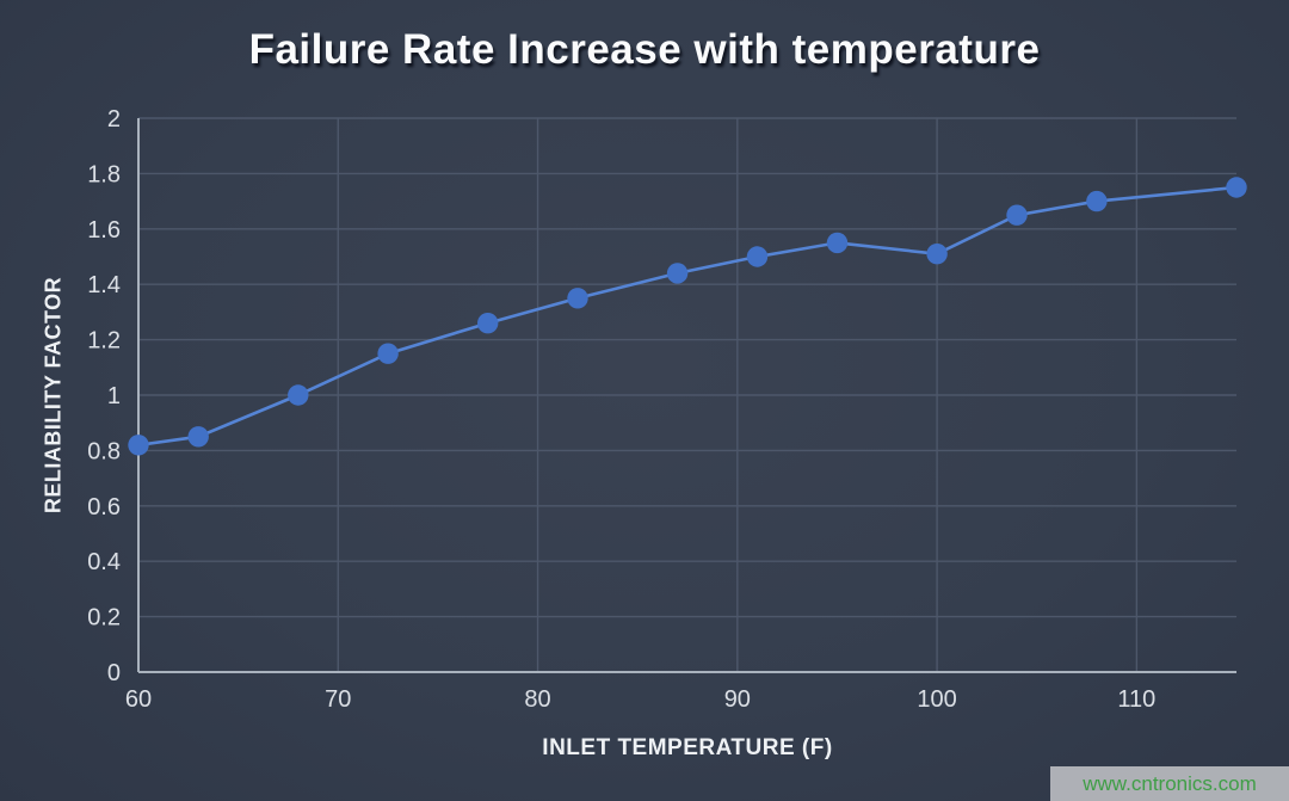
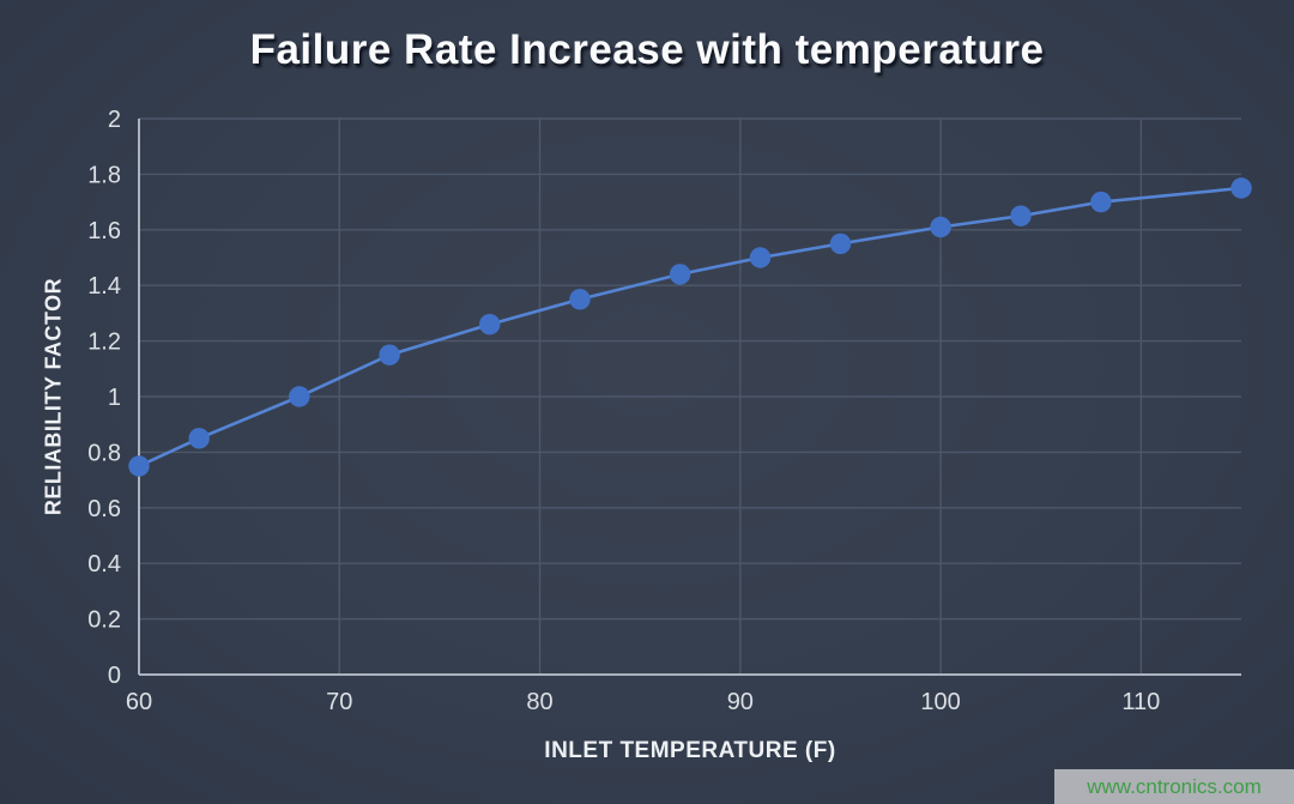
60: 0.82 -> 0.75
100: 1.51 -> 1.61
